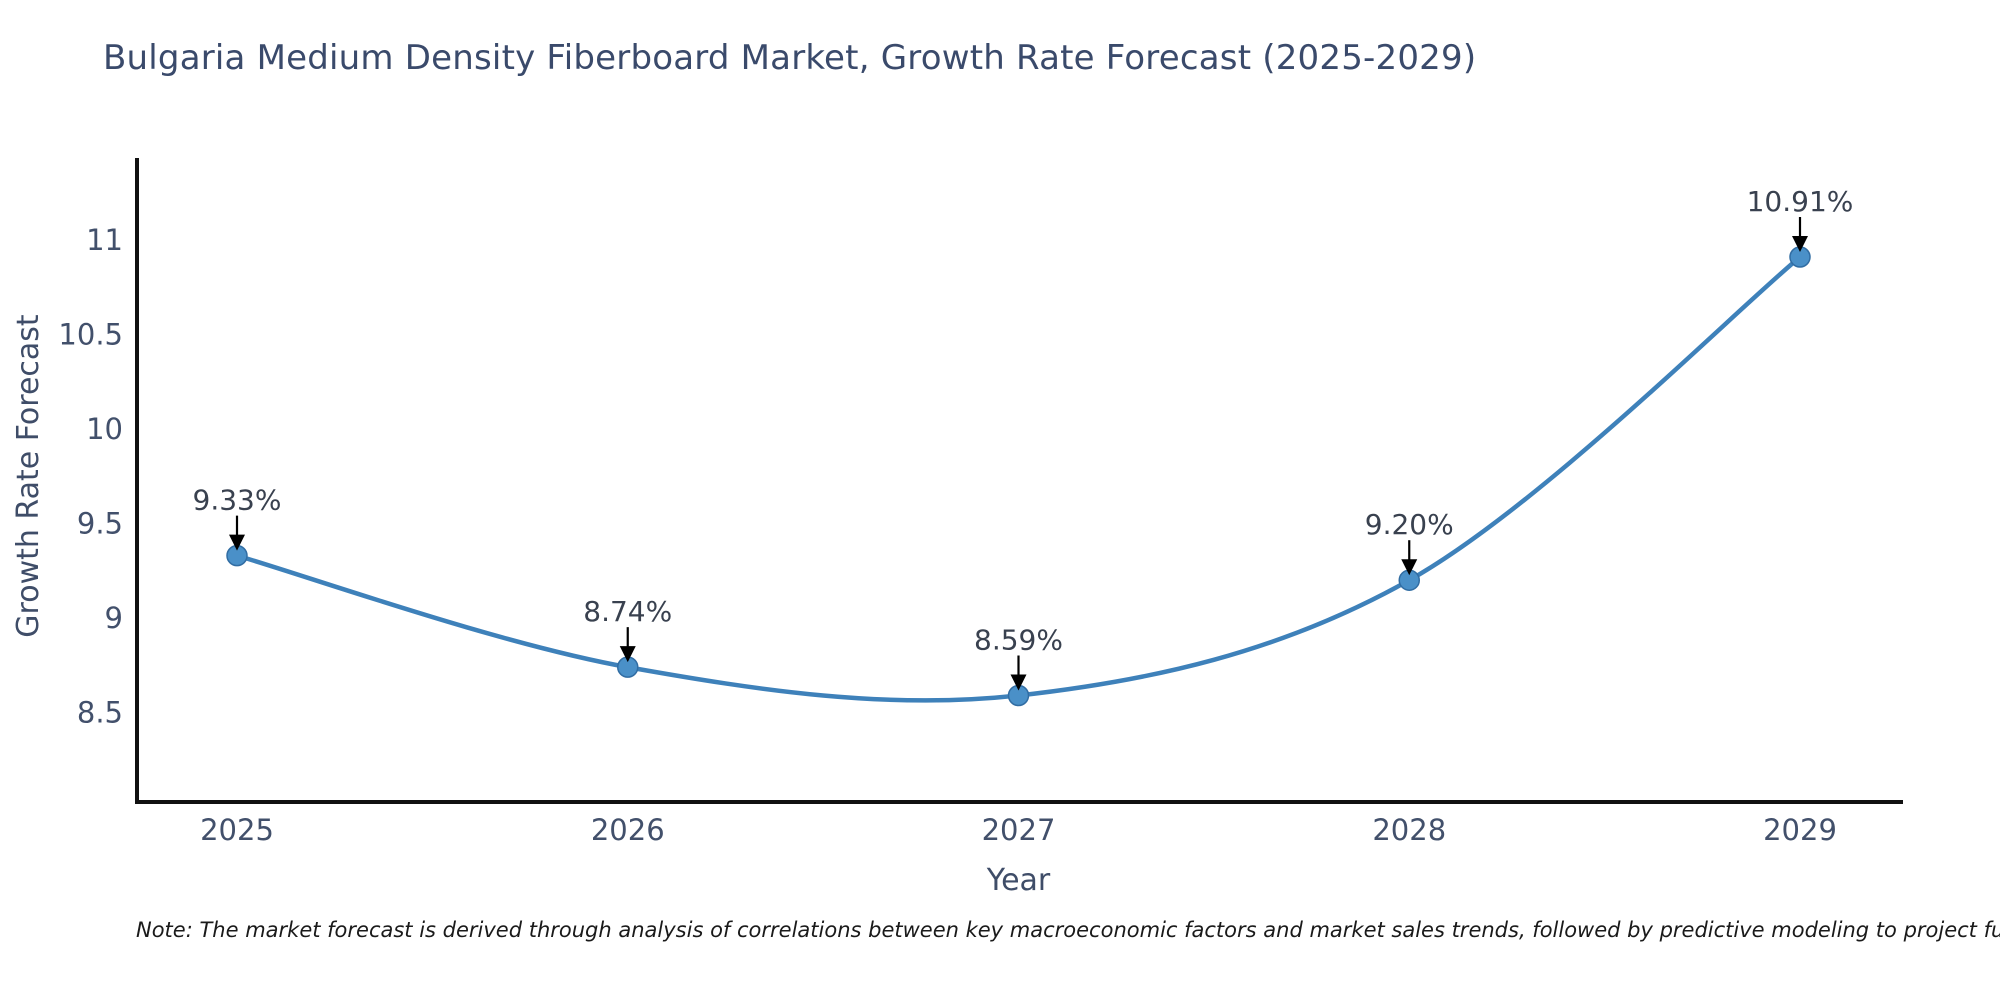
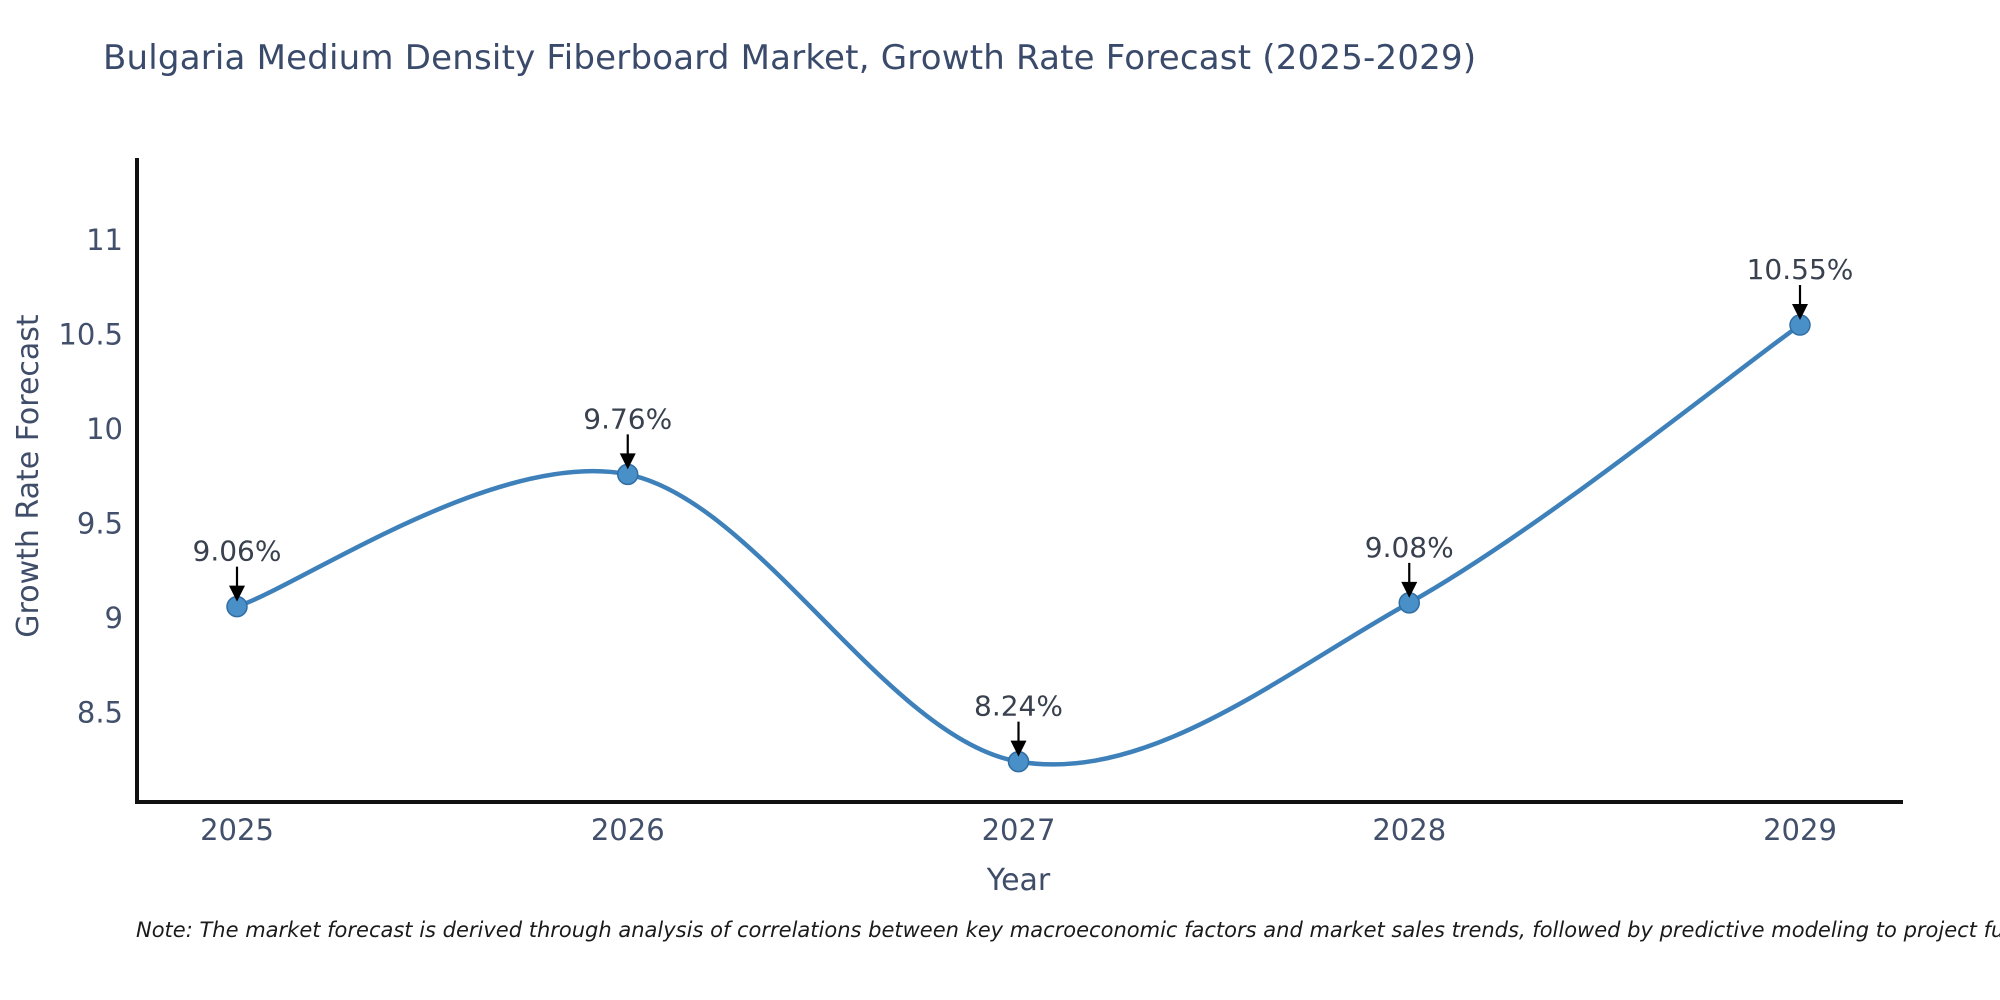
2025: 9.33% -> 9.06%
2026: 8.74% -> 9.76%
2027: 8.59% -> 8.24%
2028: 9.20% -> 9.08%
2029: 10.91% -> 10.55%
